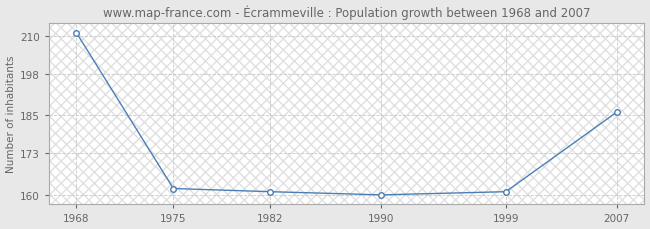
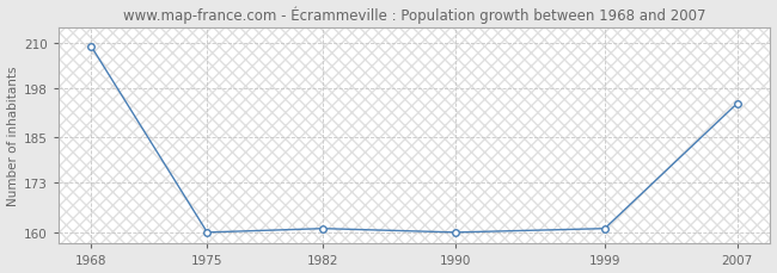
1968: 211 -> 209
1975: 162 -> 160
2007: 186 -> 194
